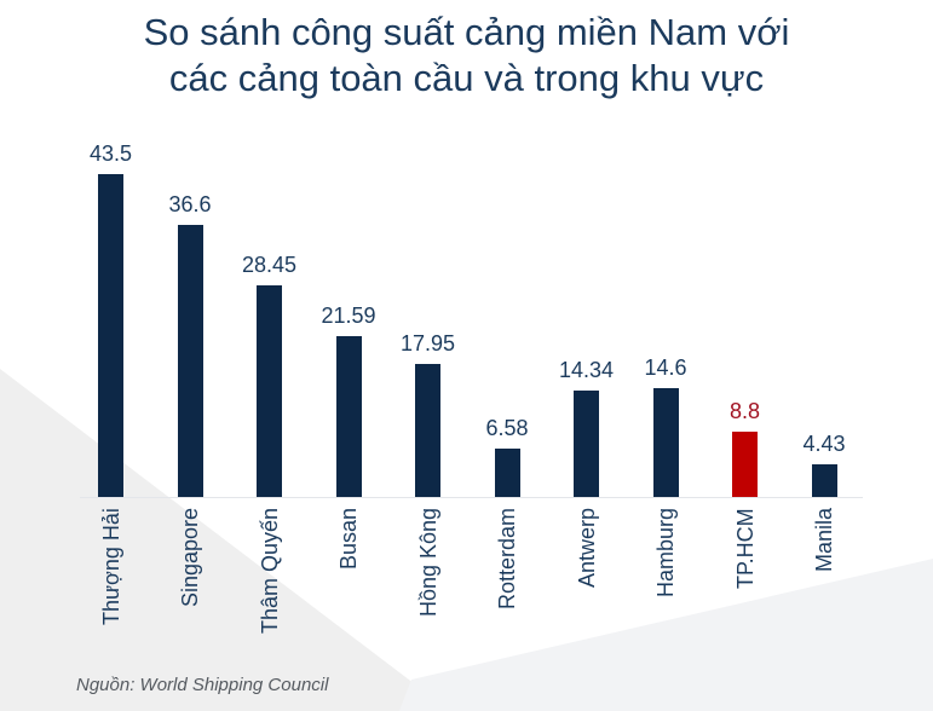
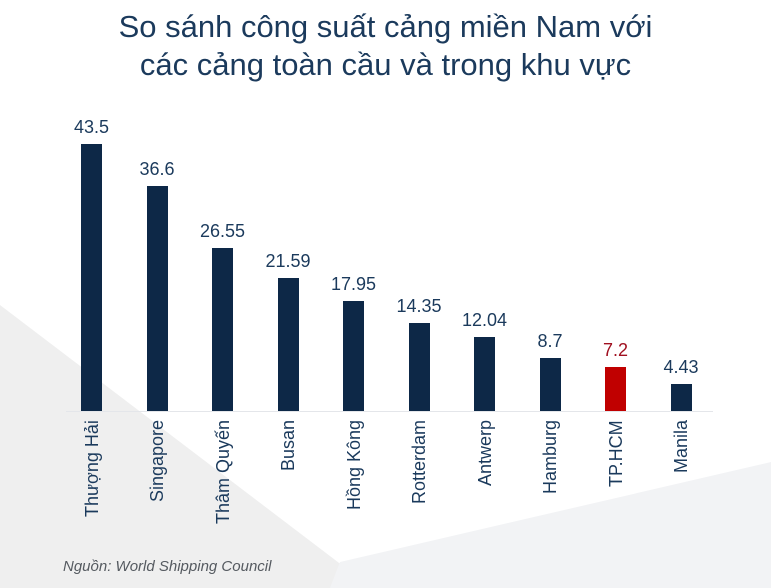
Thâm Quyến: 28.45 -> 26.55
Rotterdam: 6.58 -> 14.35
Antwerp: 14.34 -> 12.04
Hamburg: 14.6 -> 8.7
TP.HCM: 8.8 -> 7.2
